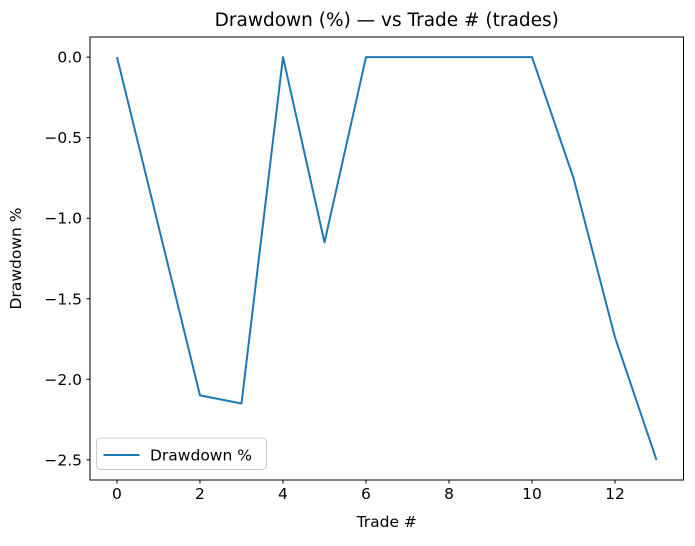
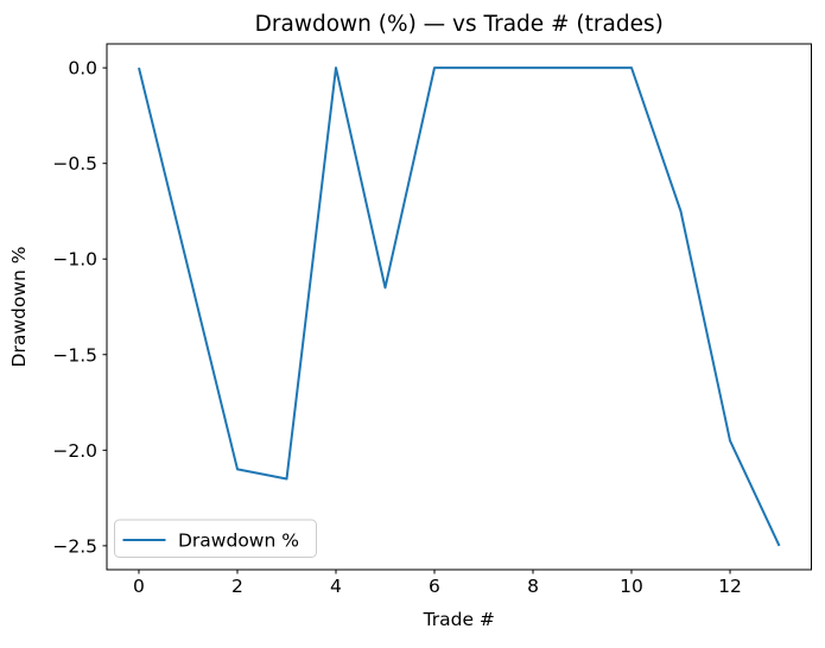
12: -1.74 -> -1.95
